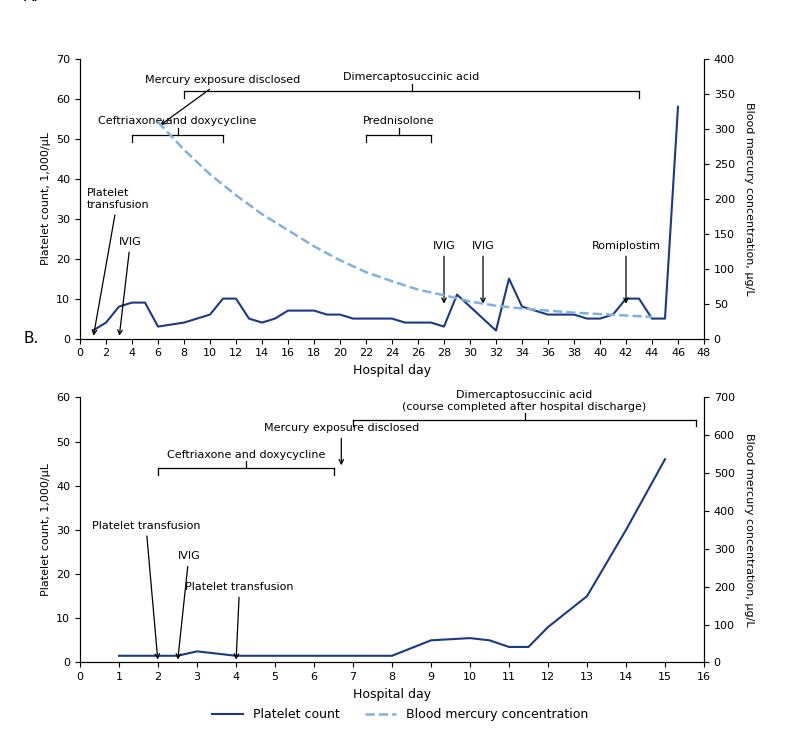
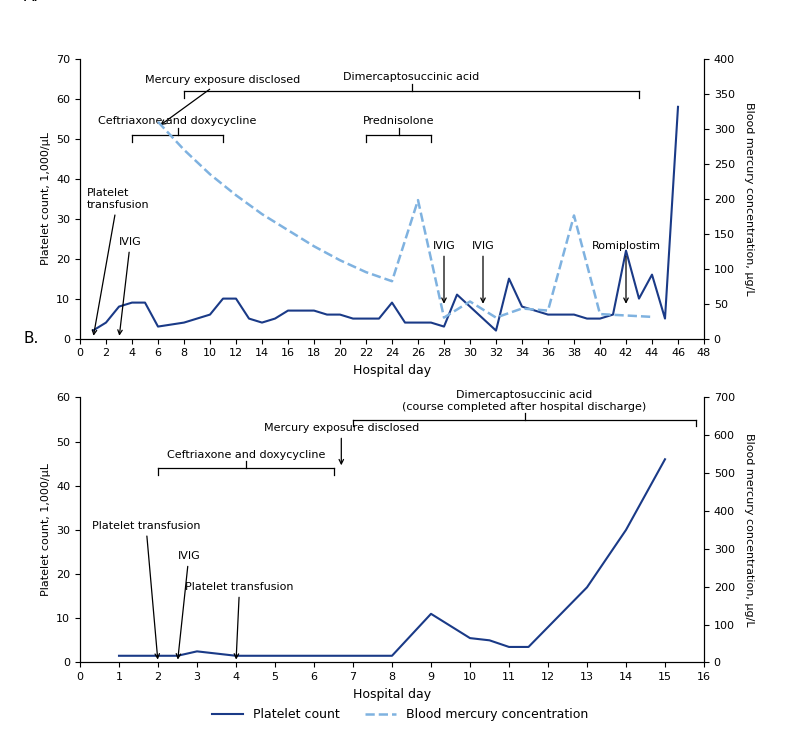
Platelet count/24: 5 -> 9
Blood mercury concentration/26: 70 -> 198
Blood mercury concentration/28: 62 -> 30
Blood mercury concentration/32: 47 -> 30
Blood mercury concentration/38: 37 -> 176
Platelet count/42: 10 -> 22
Platelet count/44: 5 -> 16
9: 5.0 -> 11.0
13: 15.0 -> 17.0
